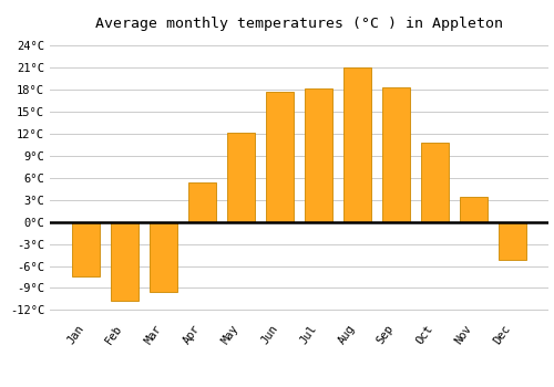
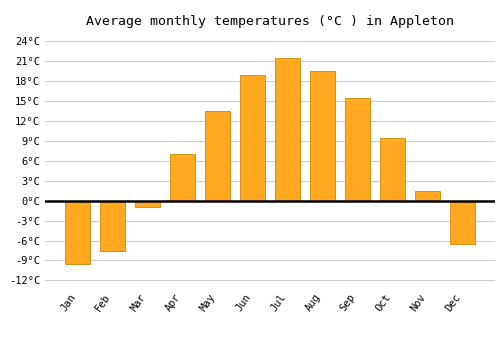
Jan: -7.4°C -> -9.5°C
Feb: -10.8°C -> -7.5°C
Mar: -9.6°C -> -1.0°C
Apr: 5.4°C -> 7.0°C
May: 12.2°C -> 13.5°C
Jun: 17.8°C -> 19.0°C
Jul: 18.2°C -> 21.5°C
Aug: 21.0°C -> 19.5°C
Sep: 18.4°C -> 15.5°C
Oct: 10.8°C -> 9.5°C
Nov: 3.4°C -> 1.5°C
Dec: -5.2°C -> -6.5°C
